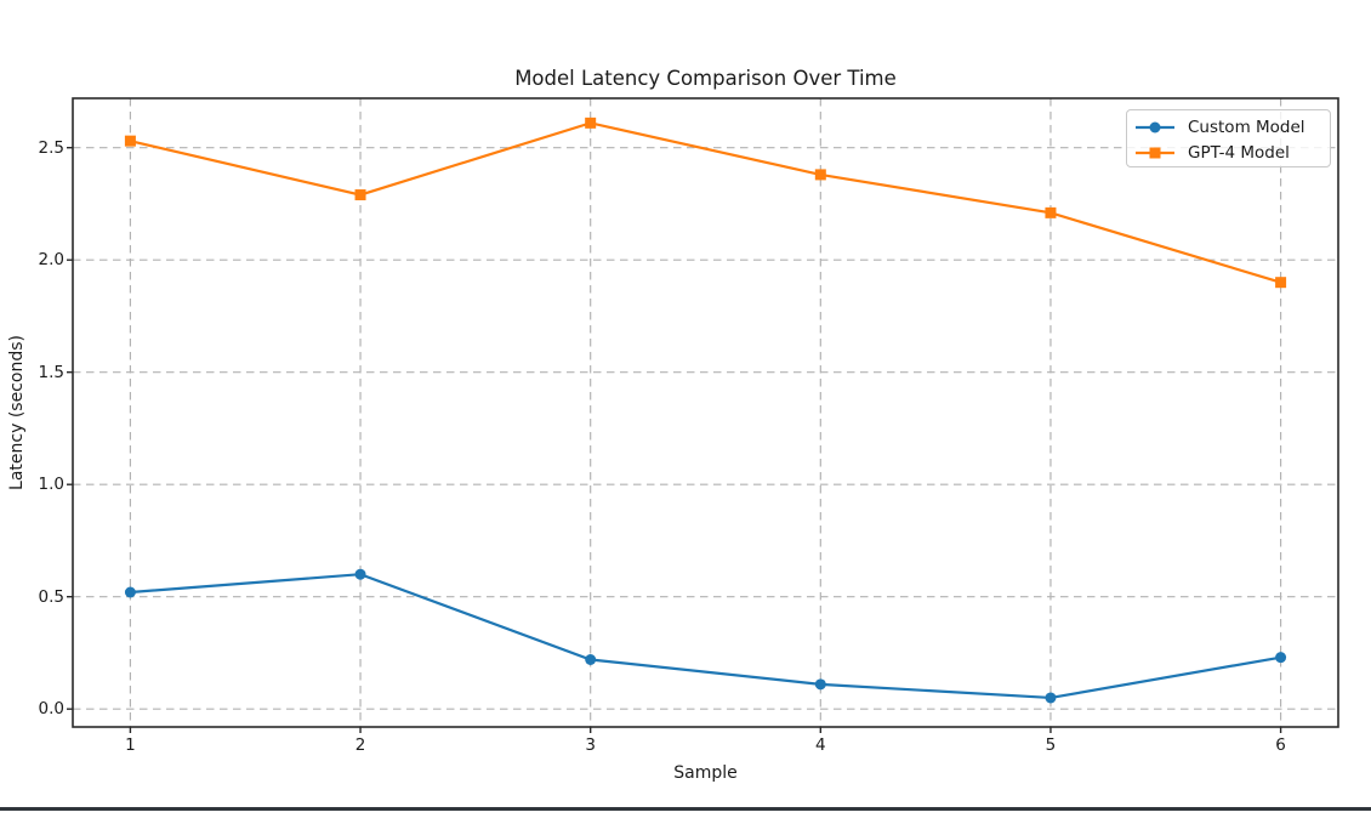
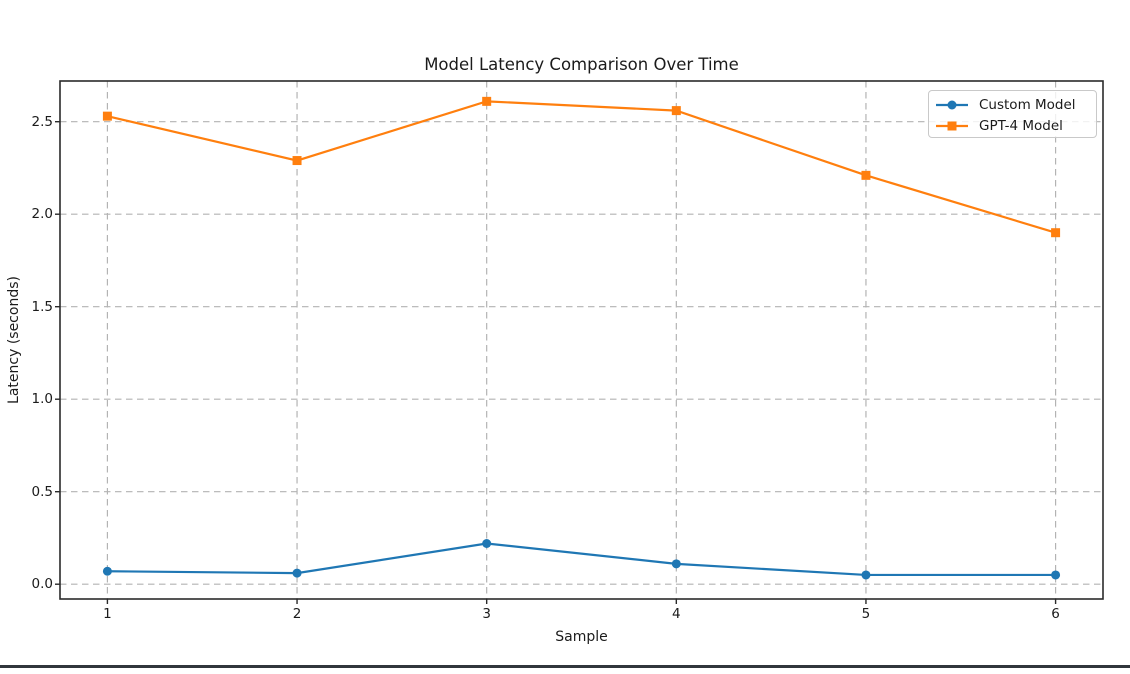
Custom Model/1: 0.52 -> 0.07
Custom Model/2: 0.60 -> 0.06
GPT-4 Model/4: 2.38 -> 2.56
Custom Model/6: 0.23 -> 0.05
